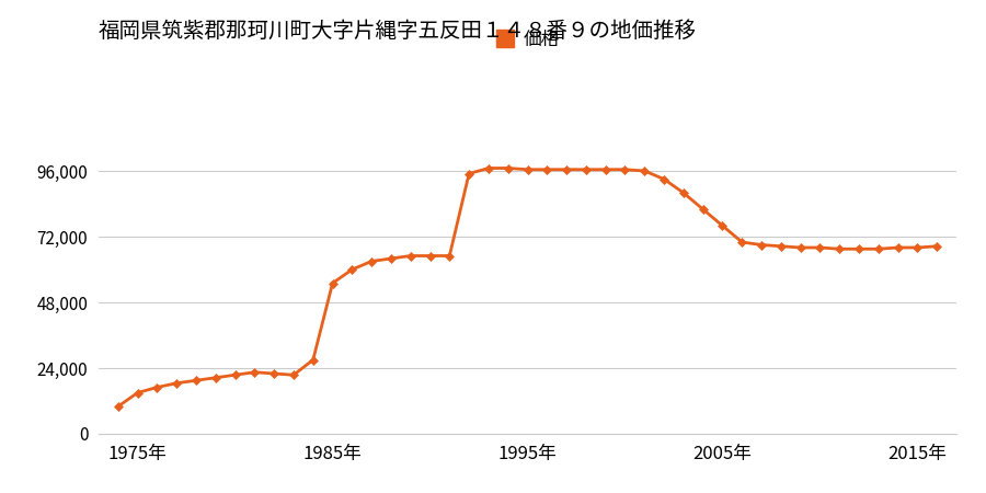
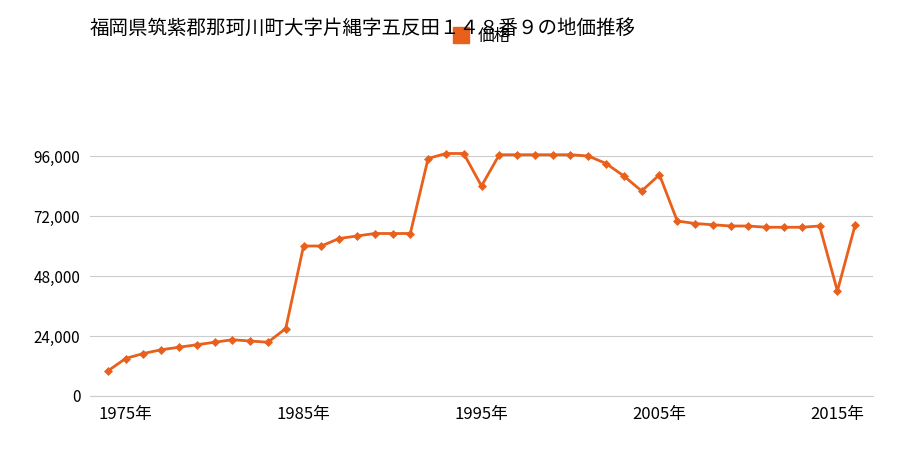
1985年: 55,000 -> 60,000
1995年: 96,500 -> 84,000
2005年: 76,000 -> 88,500
2015年: 68,000 -> 42,000
